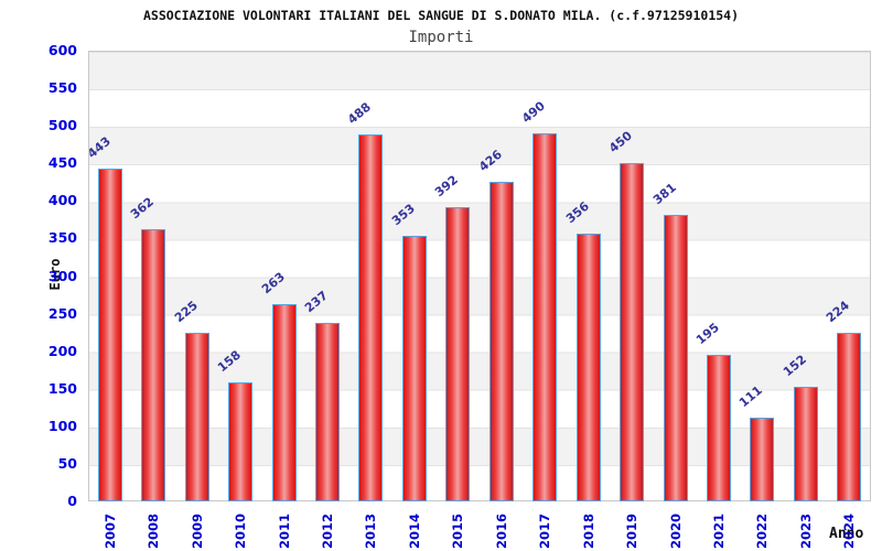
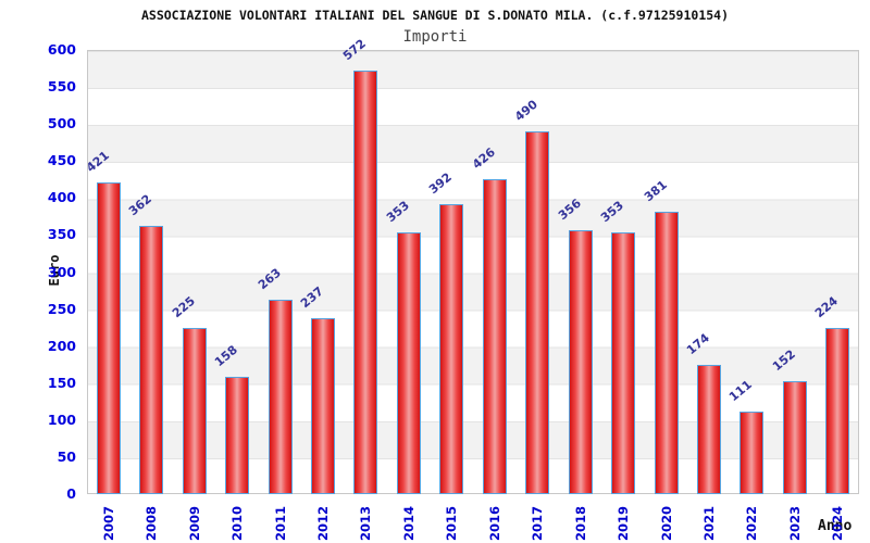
2007: 443 -> 421
2013: 488 -> 572
2019: 450 -> 353
2021: 195 -> 174
